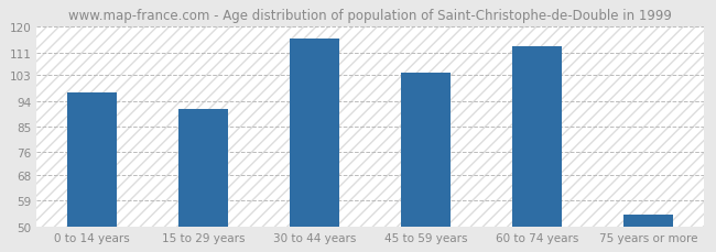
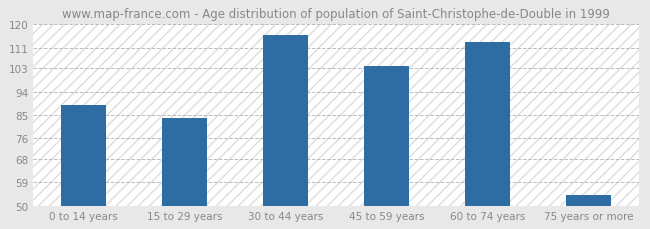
0 to 14 years: 97 -> 89
15 to 29 years: 91 -> 84
